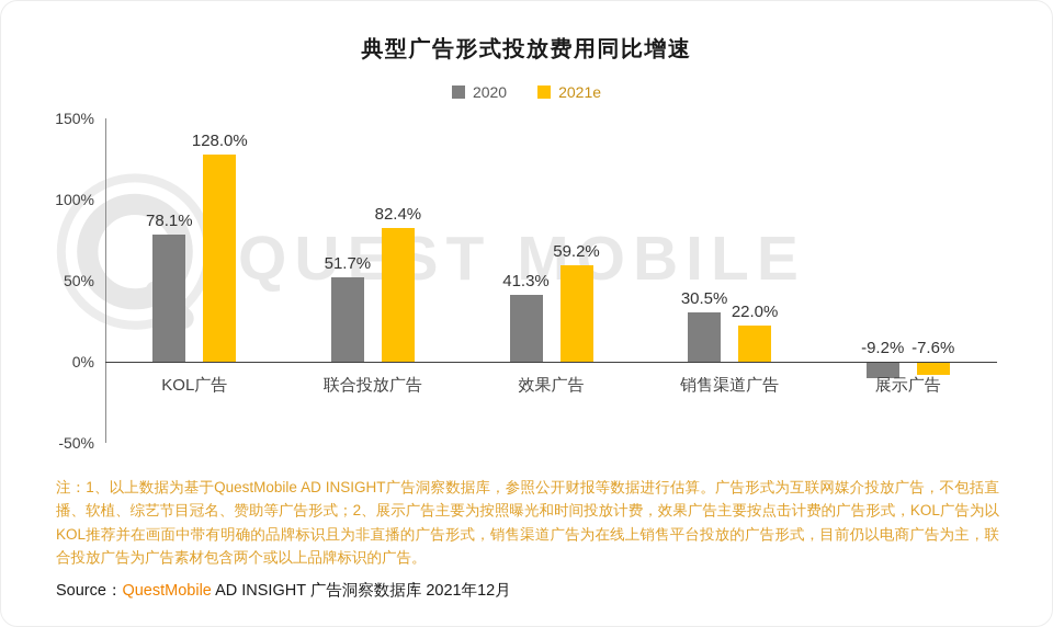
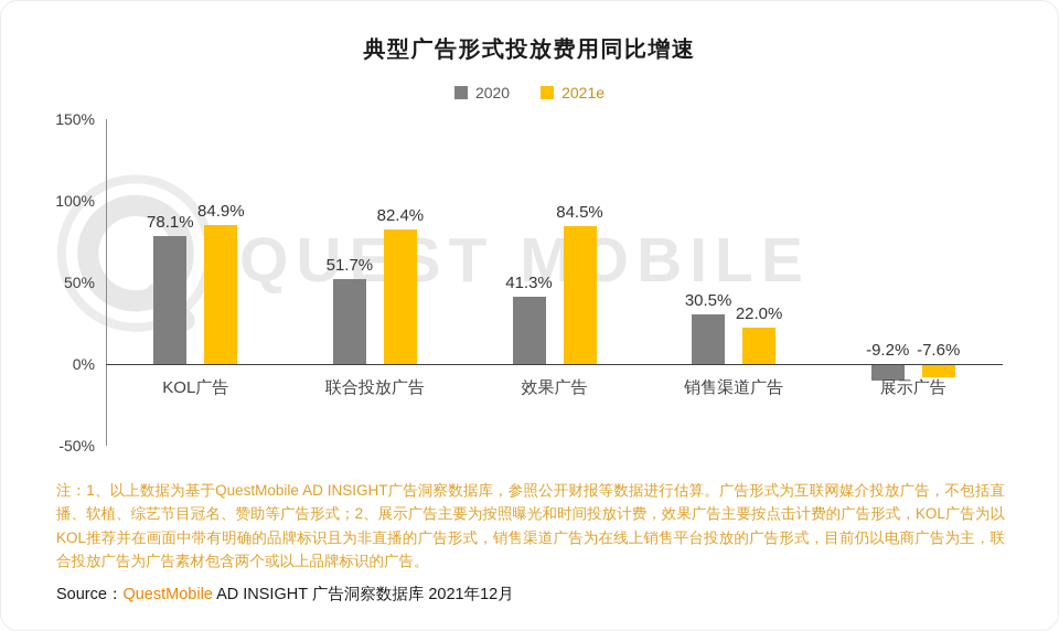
2021e/KOL广告: 128.0% -> 84.9%
2021e/效果广告: 59.2% -> 84.5%
